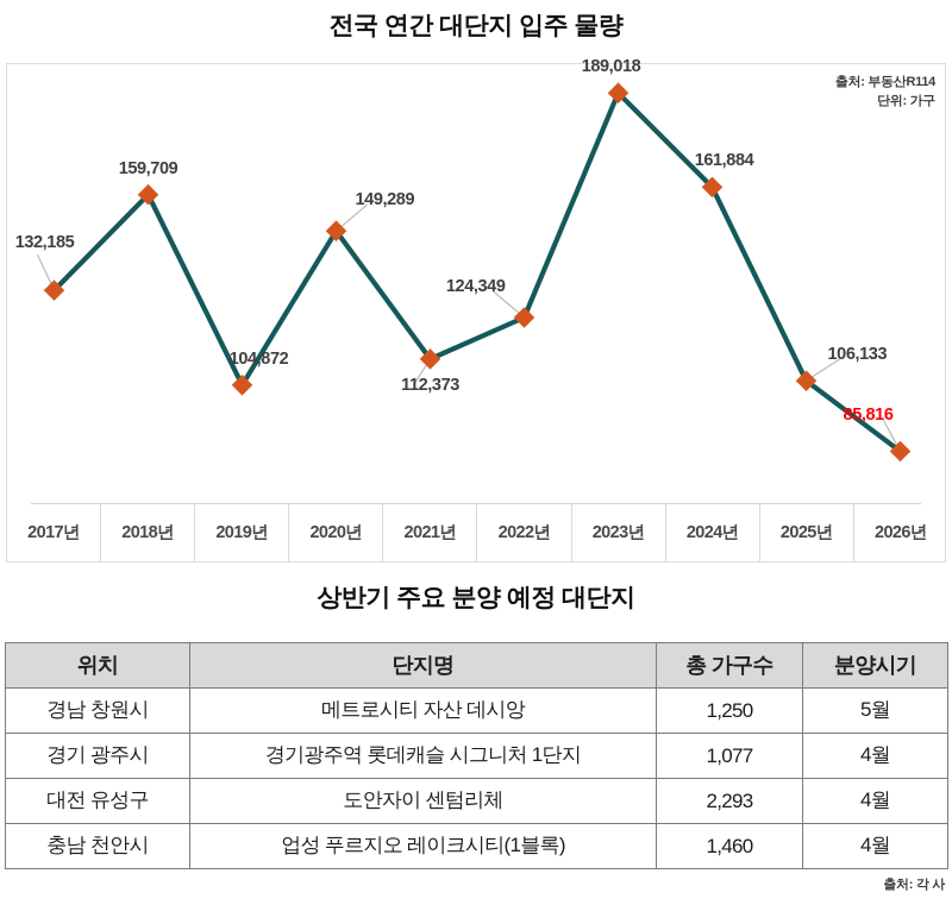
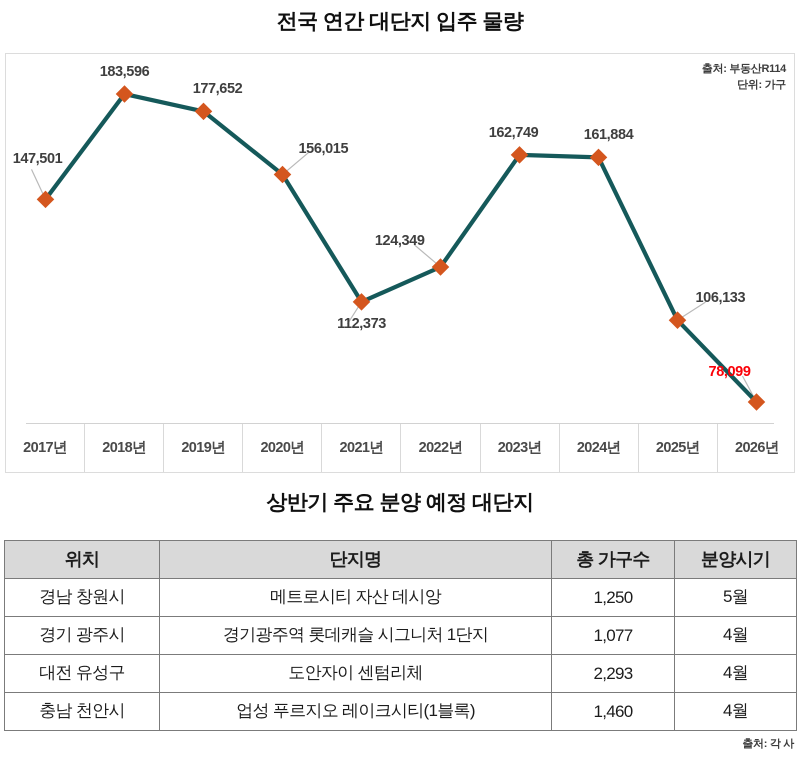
2017년: 132,185 -> 147,501
2018년: 159,709 -> 183,596
2019년: 104,872 -> 177,652
2020년: 149,289 -> 156,015
2023년: 189,018 -> 162,749
2026년: 85,816 -> 78,099
